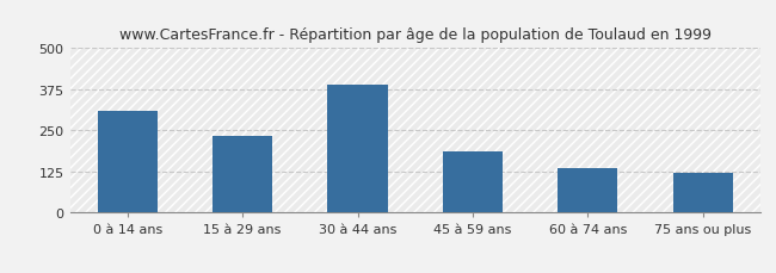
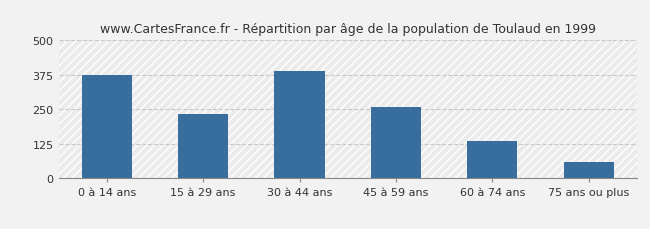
0 à 14 ans: 310 -> 375
45 à 59 ans: 185 -> 258
75 ans ou plus: 120 -> 60
